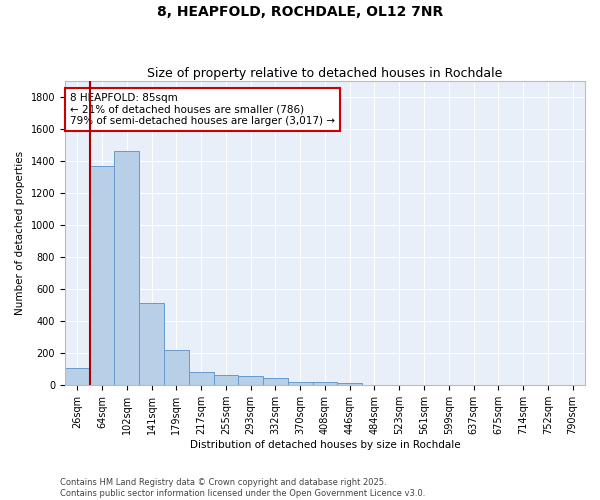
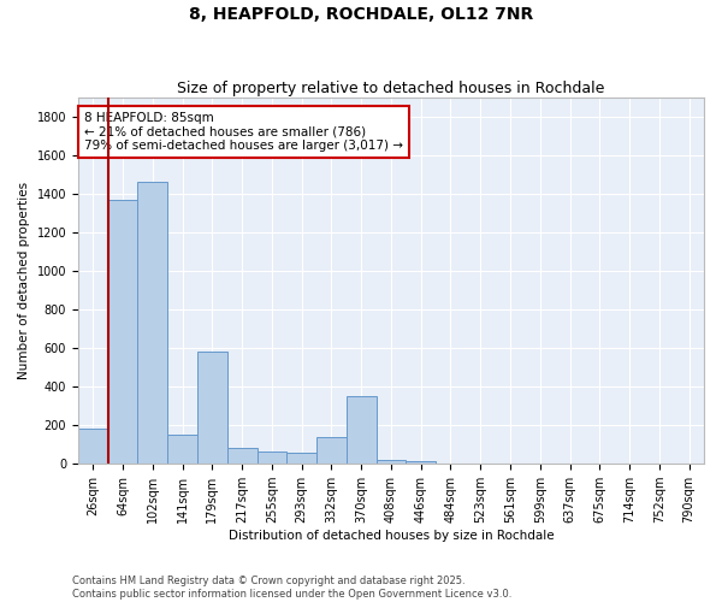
26sqm: 110 -> 180
141sqm: 510 -> 150
179sqm: 220 -> 580
332sqm: 40 -> 140
370sqm: 20 -> 350
